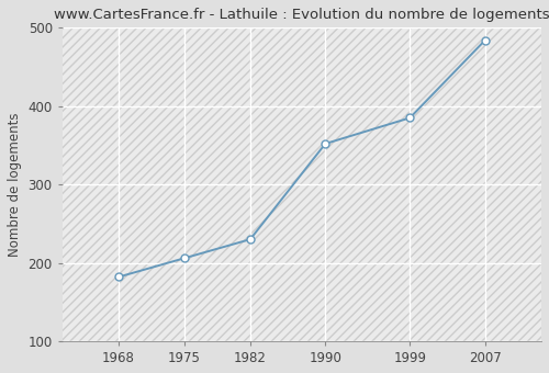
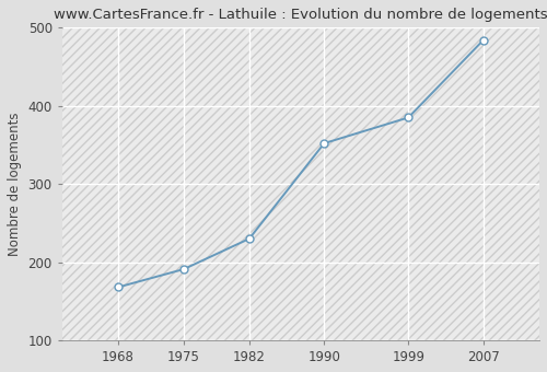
1968: 182 -> 168
1975: 206 -> 191
